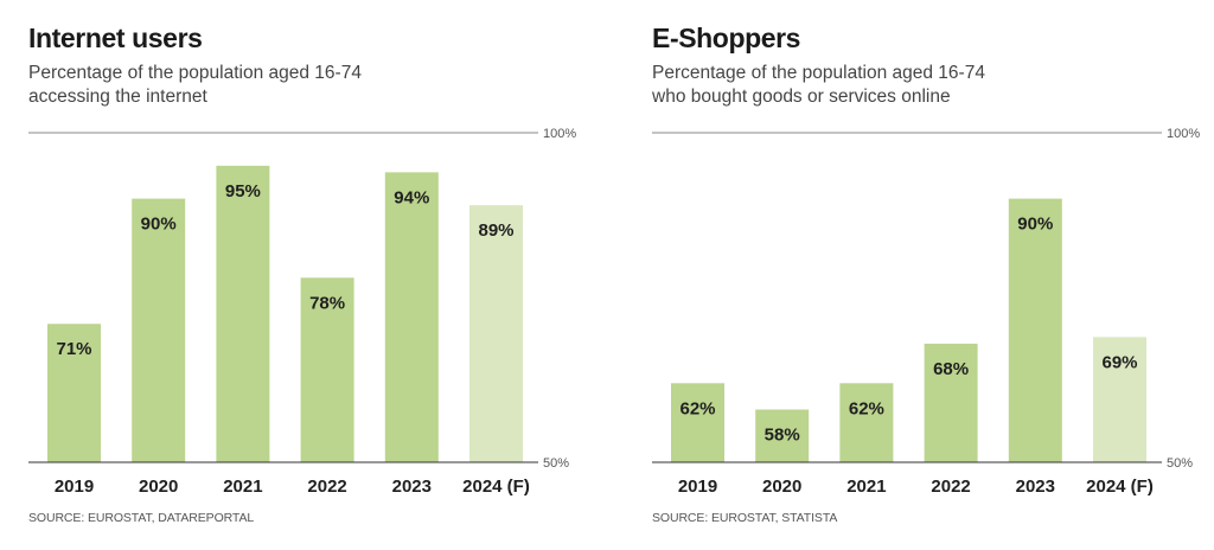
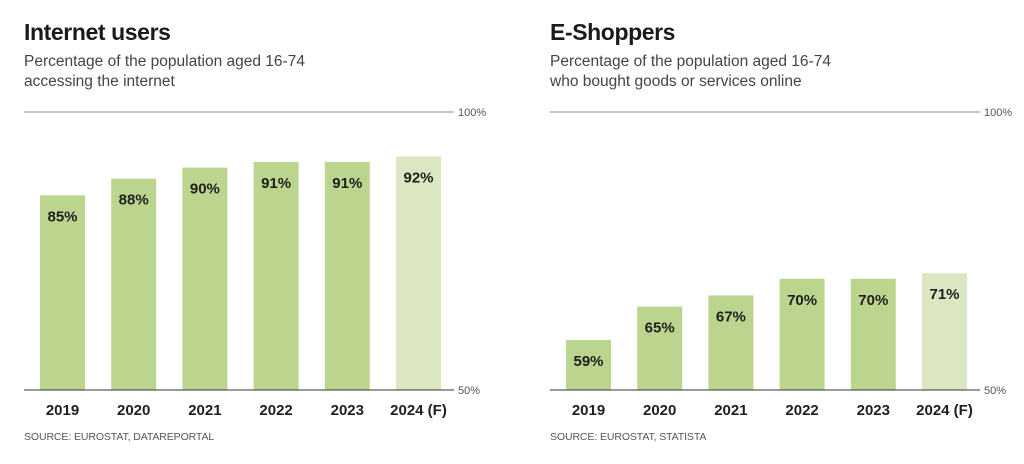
Internet users/2019: 71% -> 85%
Internet users/2020: 90% -> 88%
Internet users/2021: 95% -> 90%
Internet users/2022: 78% -> 91%
Internet users/2023: 94% -> 91%
Internet users/2024 (F): 89% -> 92%
E-Shoppers/2019: 62% -> 59%
E-Shoppers/2020: 58% -> 65%
E-Shoppers/2021: 62% -> 67%
E-Shoppers/2022: 68% -> 70%
E-Shoppers/2023: 90% -> 70%
E-Shoppers/2024 (F): 69% -> 71%
